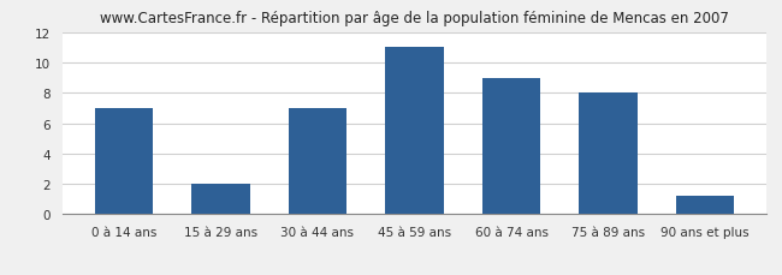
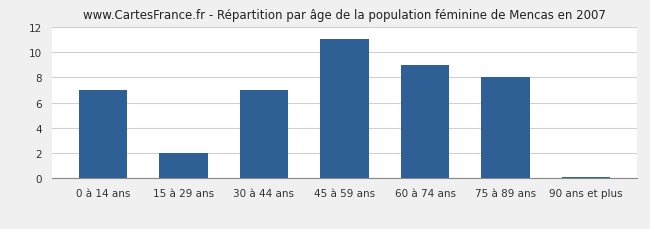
90 ans et plus: 1.2 -> 0.1
